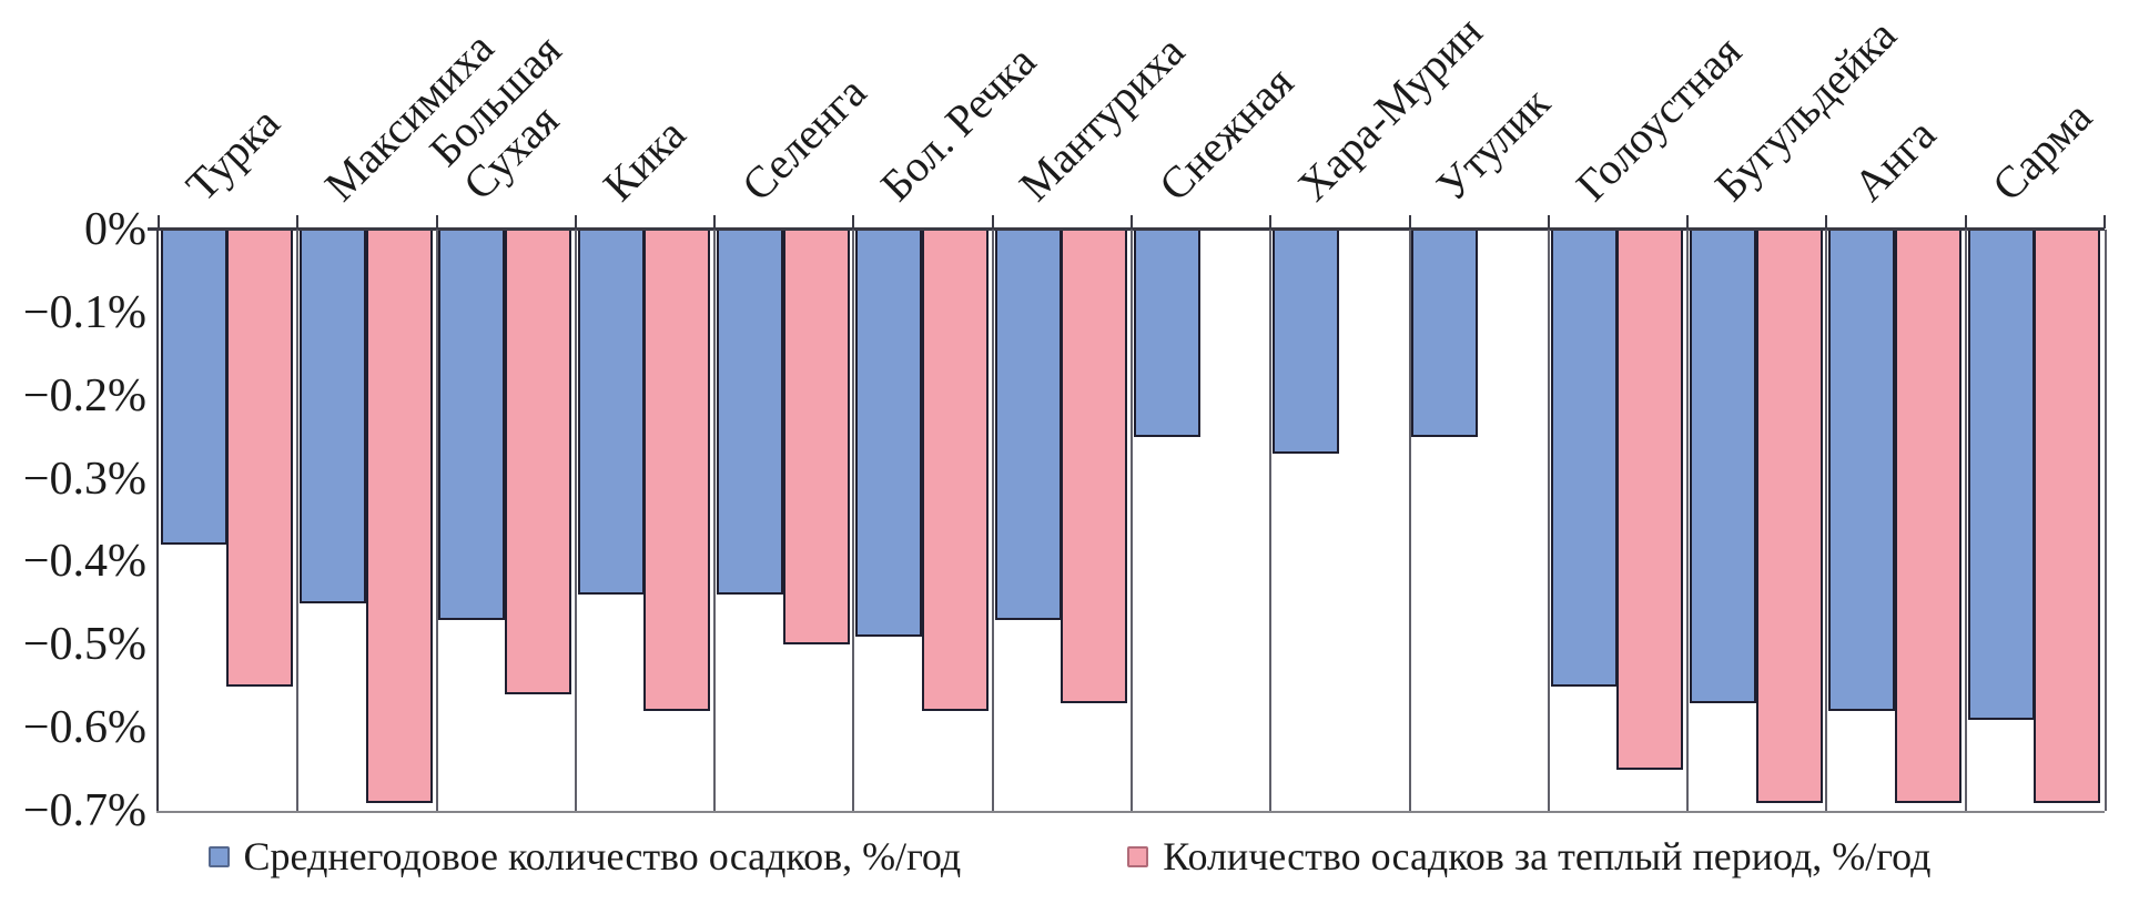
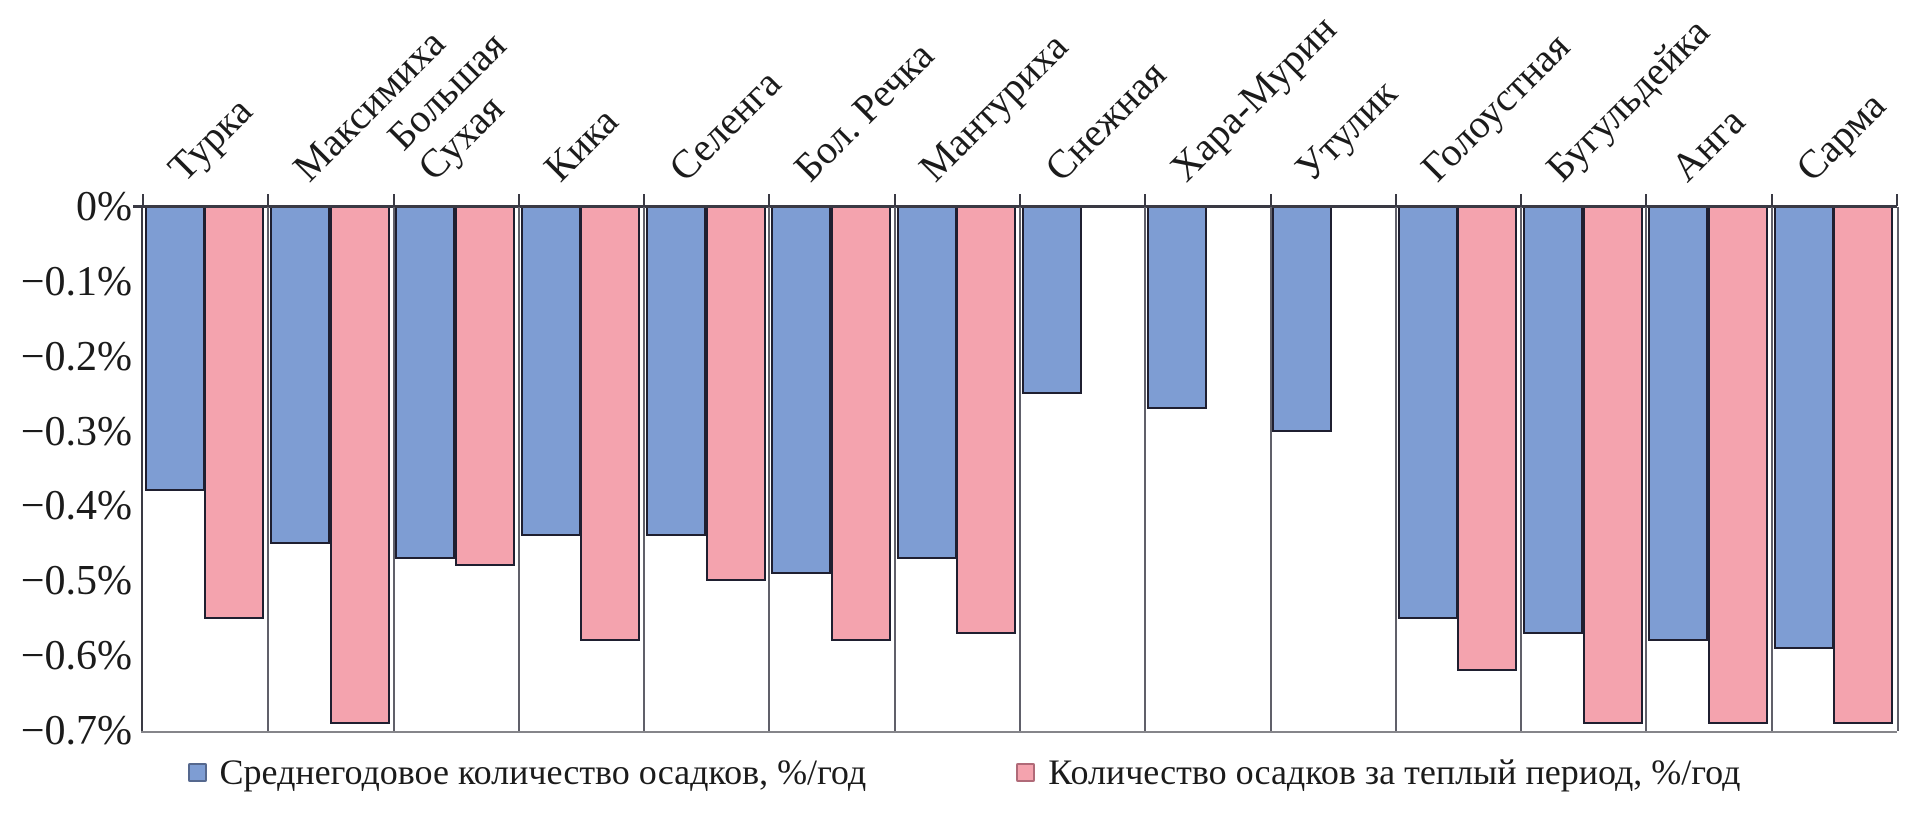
Количество осадков за теплый период, %/год/Большая Сухая: -0.56% -> -0.48%
Среднегодовое количество осадков, %/год/Утулик: -0.25% -> -0.30%
Количество осадков за теплый период, %/год/Голоустная: -0.65% -> -0.62%
